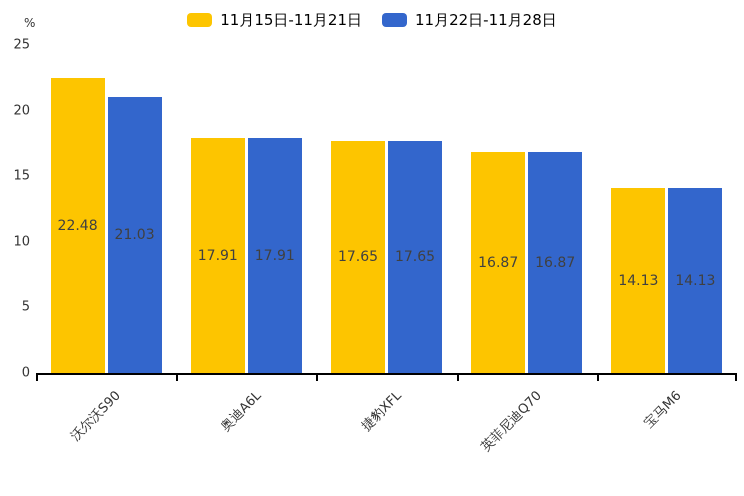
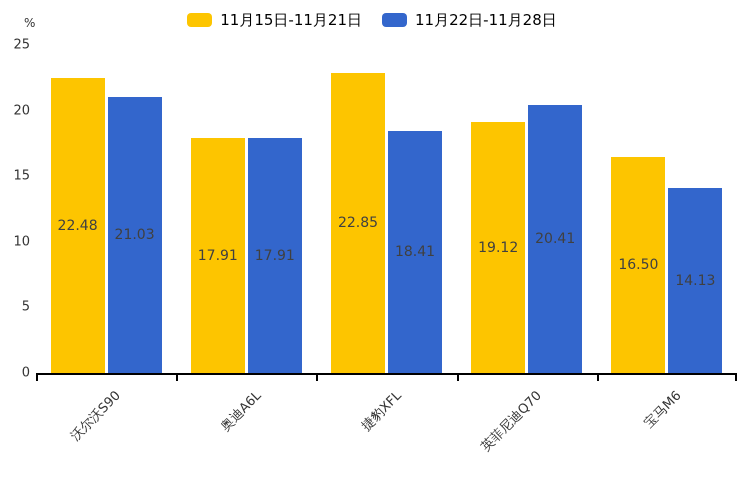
11月15日-11月21日/捷豹XFL: 17.65 -> 22.85
11月22日-11月28日/捷豹XFL: 17.65 -> 18.41
11月15日-11月21日/英菲尼迪Q70: 16.87 -> 19.12
11月22日-11月28日/英菲尼迪Q70: 16.87 -> 20.41
11月15日-11月21日/宝马M6: 14.13 -> 16.50
